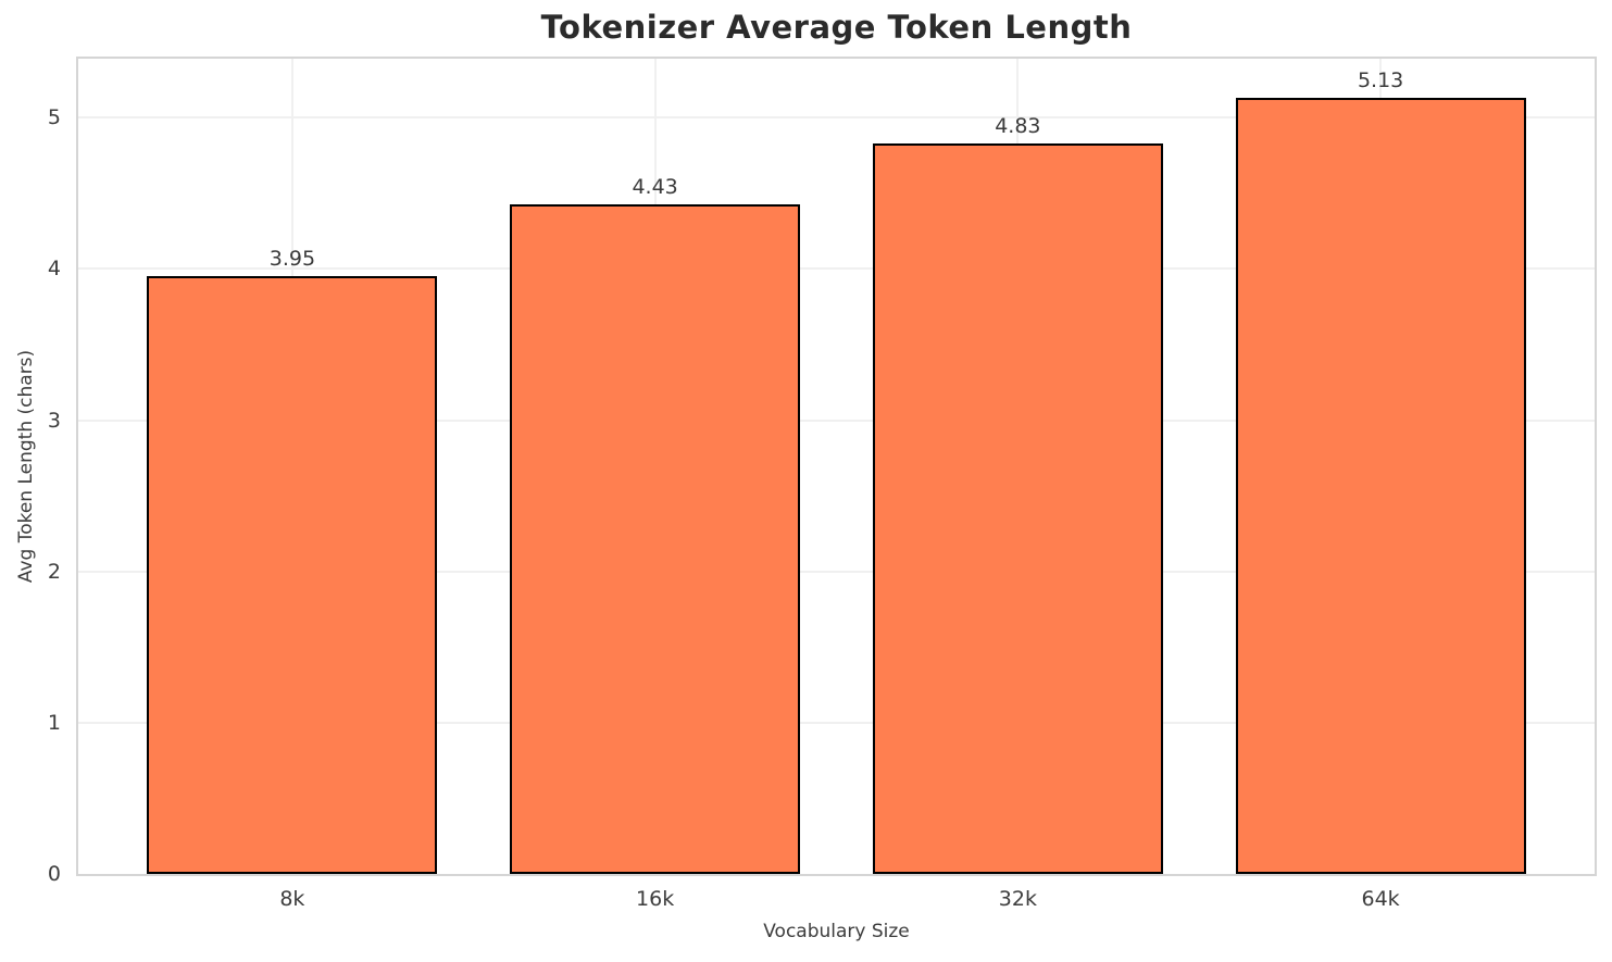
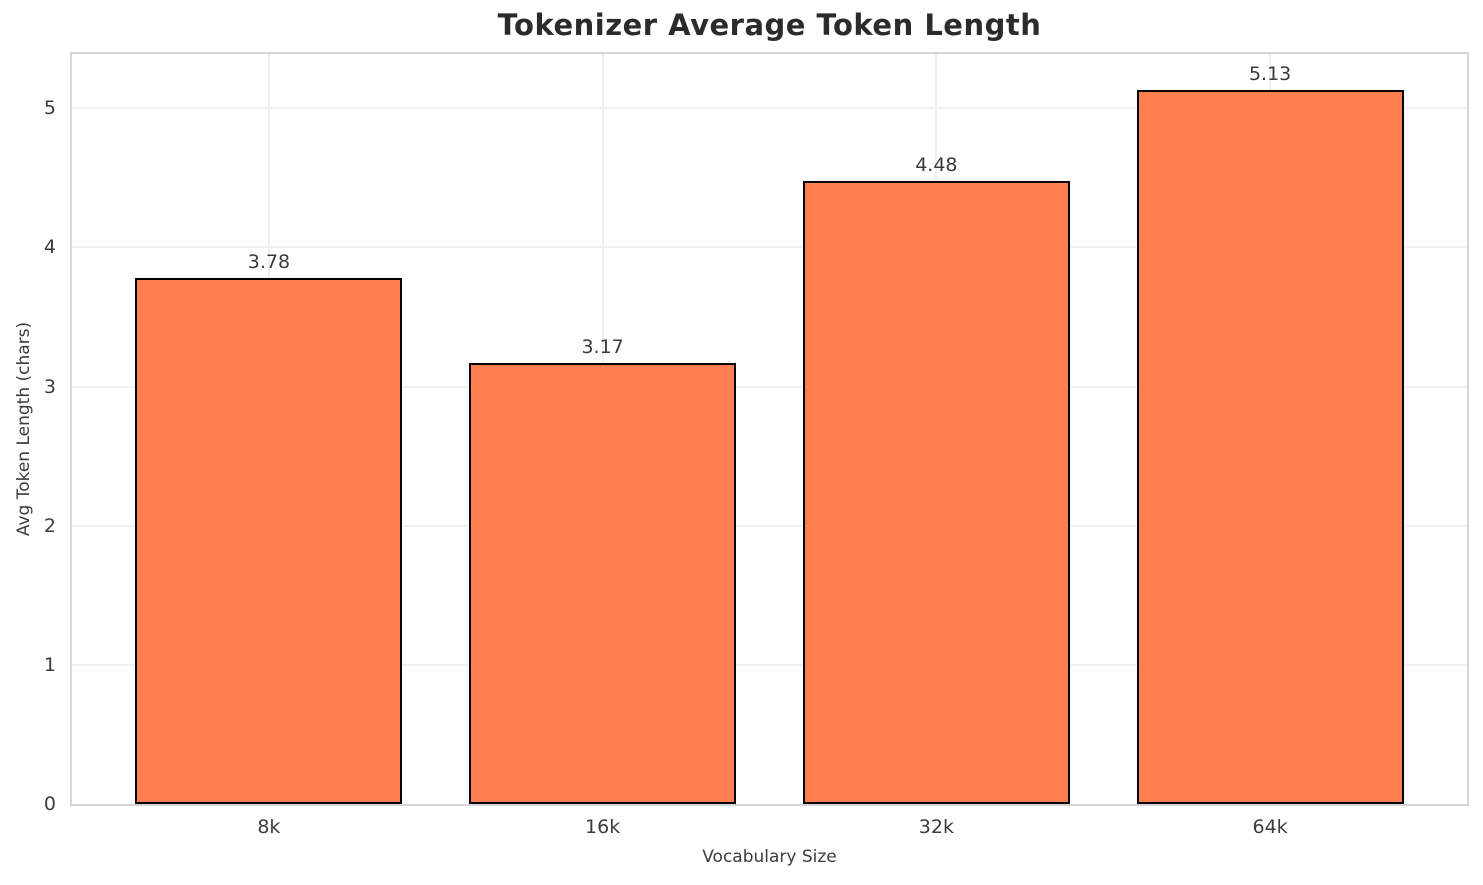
8k: 3.95 -> 3.78
16k: 4.43 -> 3.17
32k: 4.83 -> 4.48
